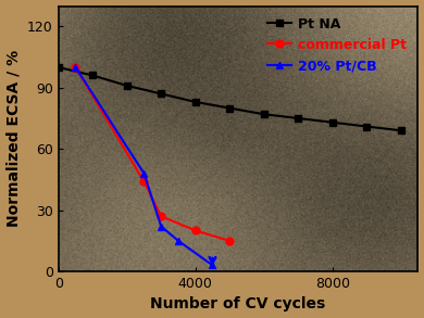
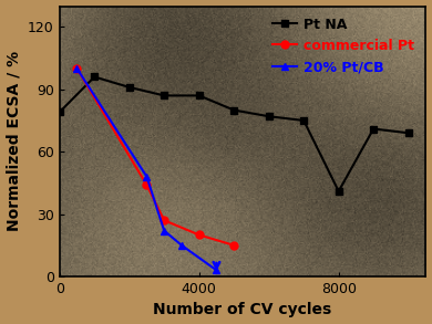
Pt NA/0: 100 -> 79
Pt NA/4000: 83 -> 87
Pt NA/8000: 73 -> 41
